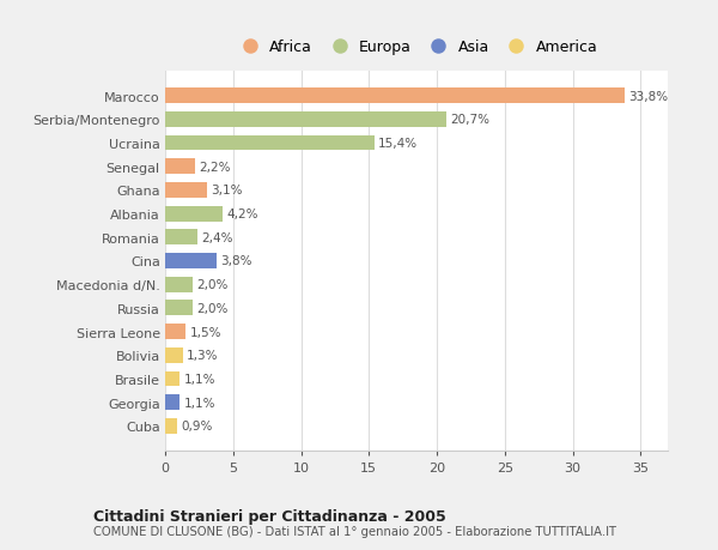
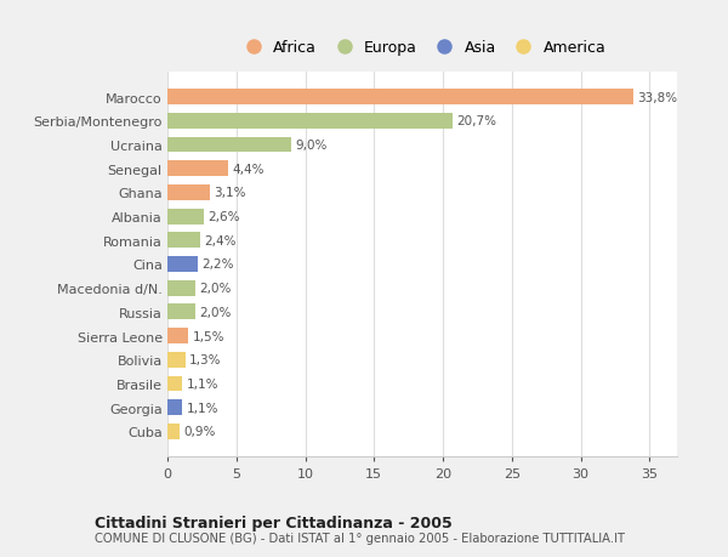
Ucraina: 15,4% -> 9,0%
Senegal: 2,2% -> 4,4%
Albania: 4,2% -> 2,6%
Cina: 3,8% -> 2,2%
